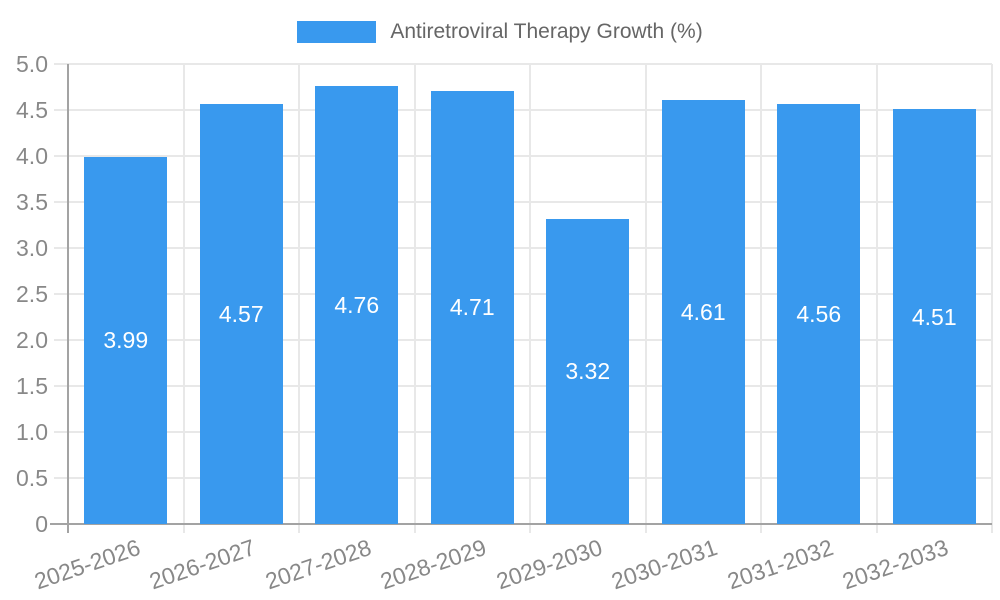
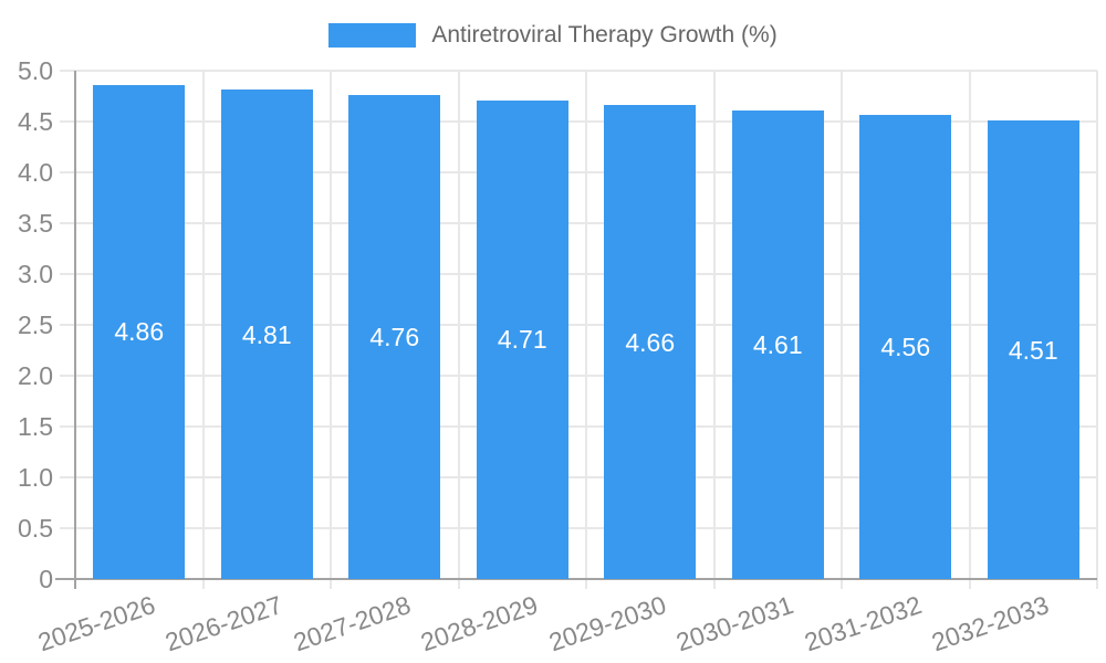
2025-2026: 3.99 -> 4.86
2026-2027: 4.57 -> 4.81
2029-2030: 3.32 -> 4.66
